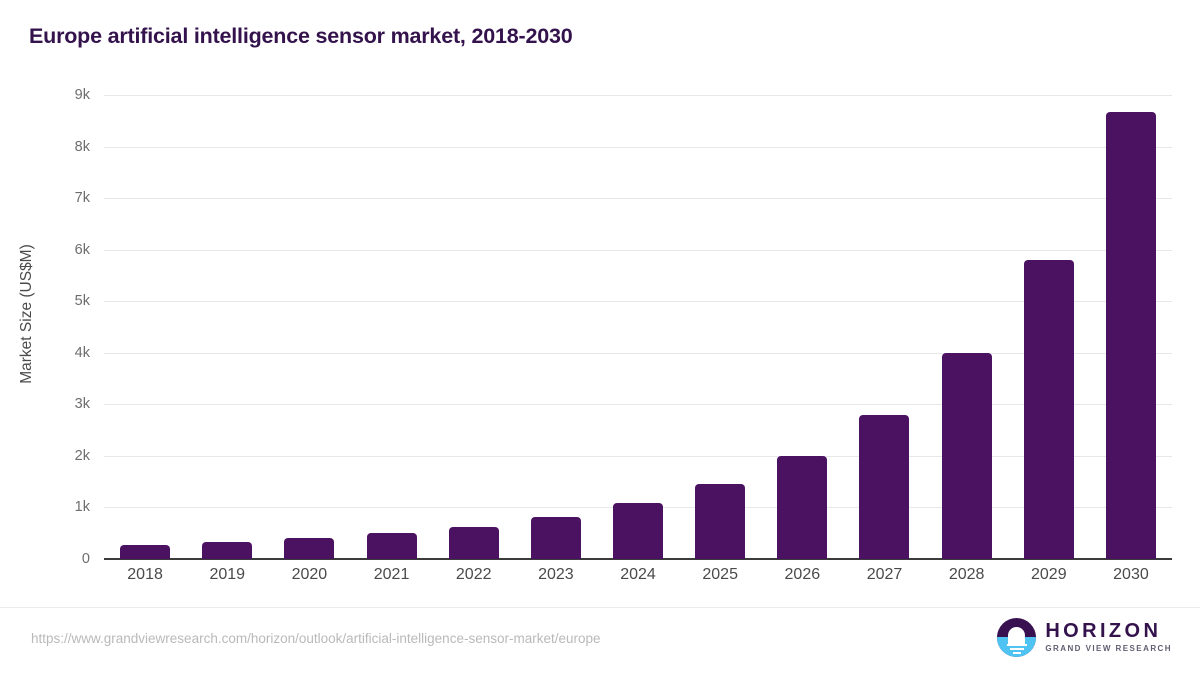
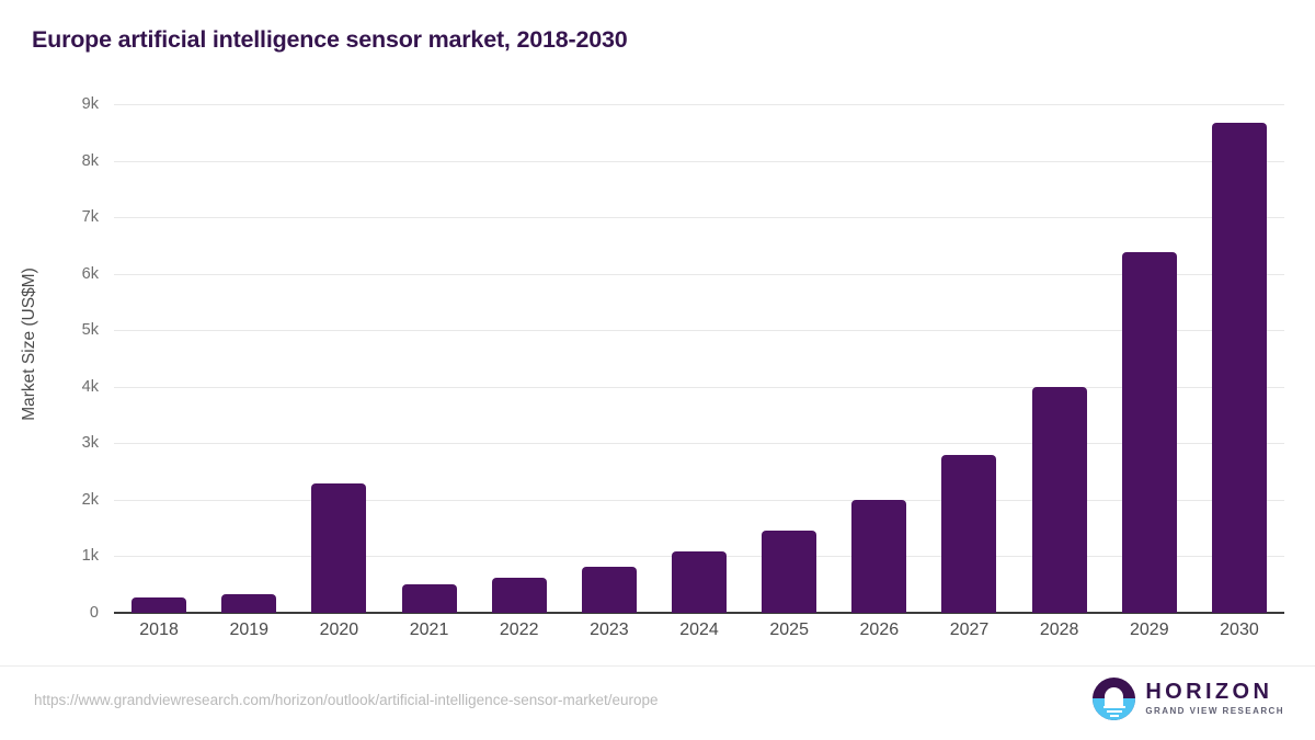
2020: 0.4k -> 2.3k
2029: 5.8k -> 6.4k
